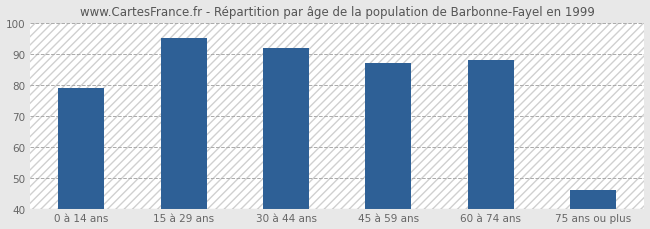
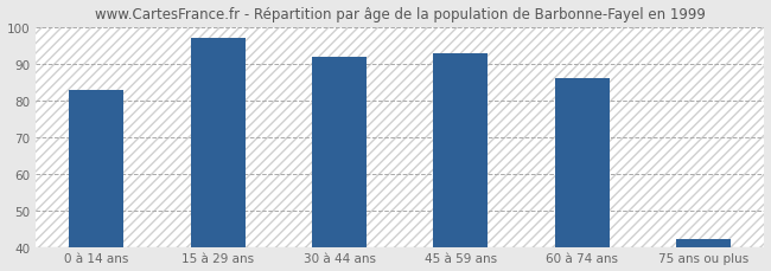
0 à 14 ans: 79 -> 83
15 à 29 ans: 95 -> 97
45 à 59 ans: 87 -> 93
60 à 74 ans: 88 -> 86
75 ans ou plus: 46 -> 42
